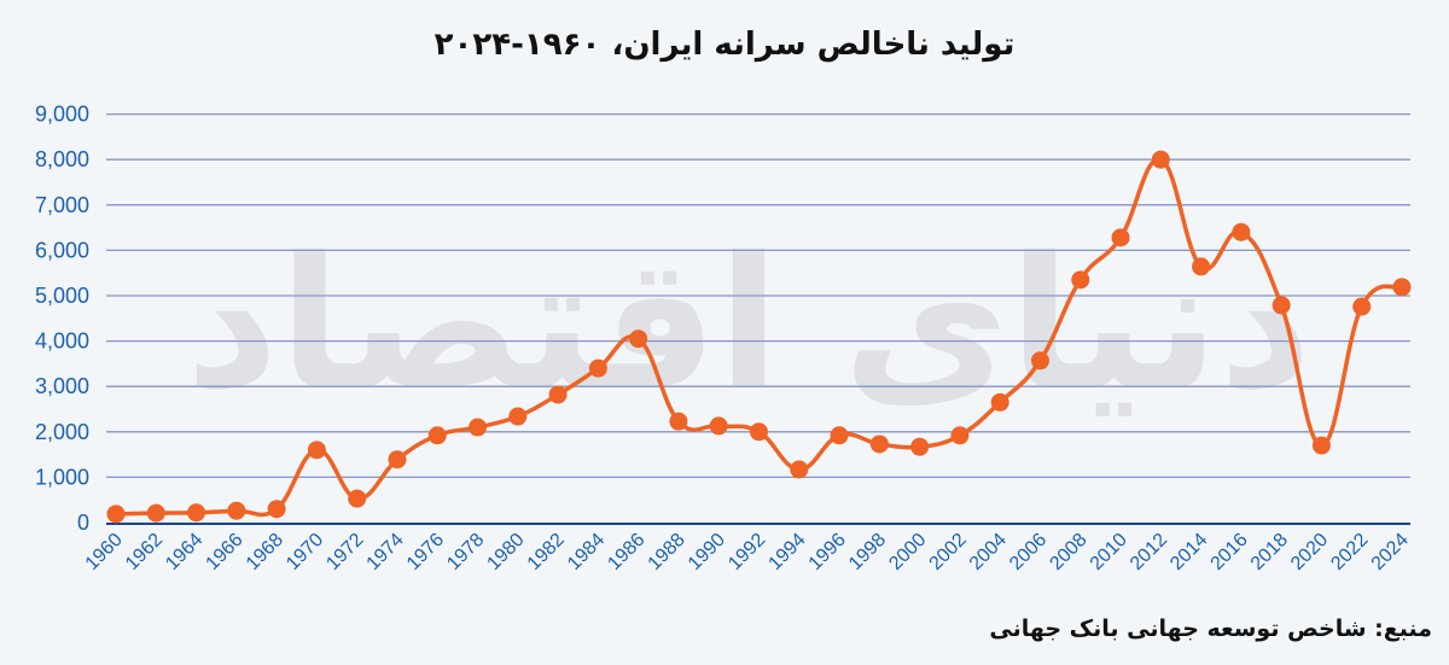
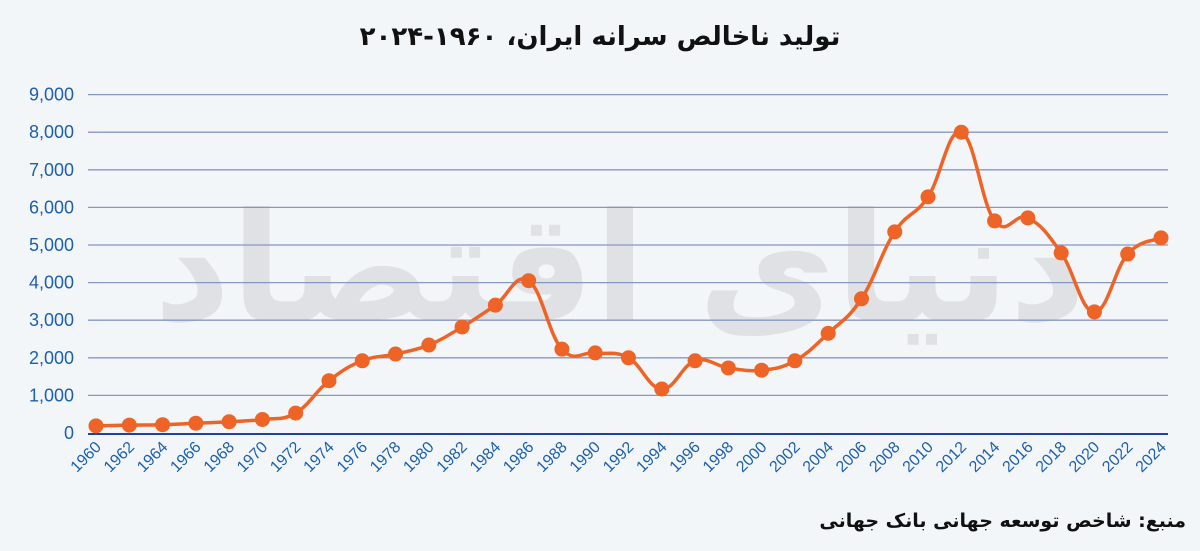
1970: 1600 -> 400
2016: 6400 -> 5700
2020: 1700 -> 3200
